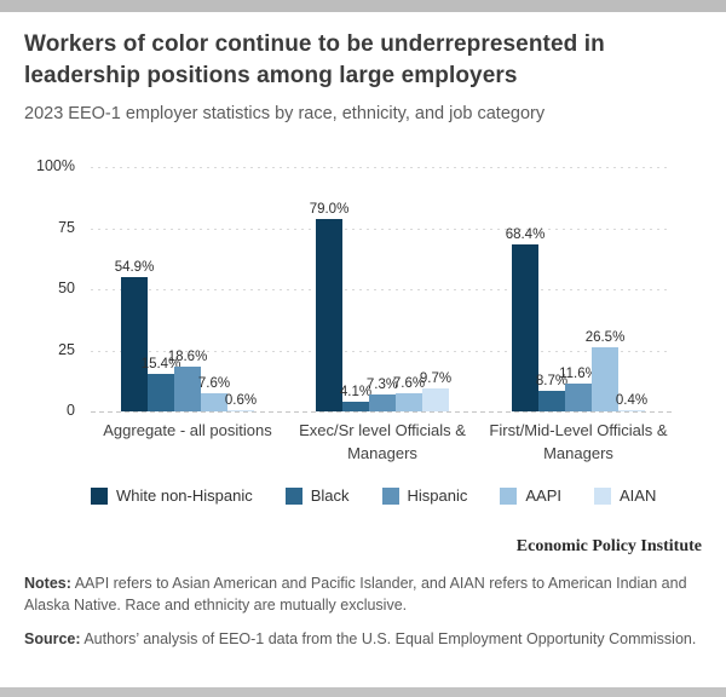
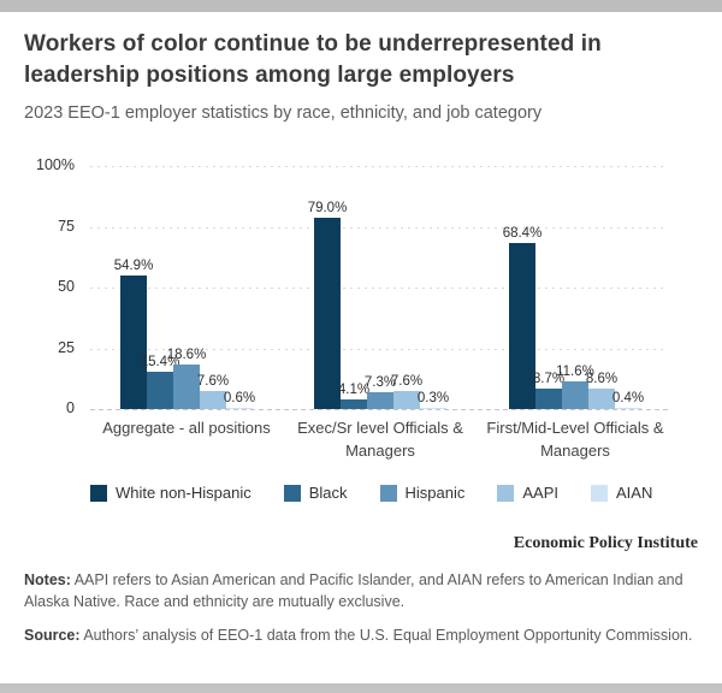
AIAN/Exec/Sr level Officials & Managers: 9.7% -> 0.3%
AAPI/First/Mid-Level Officials & Managers: 26.5% -> 8.6%
